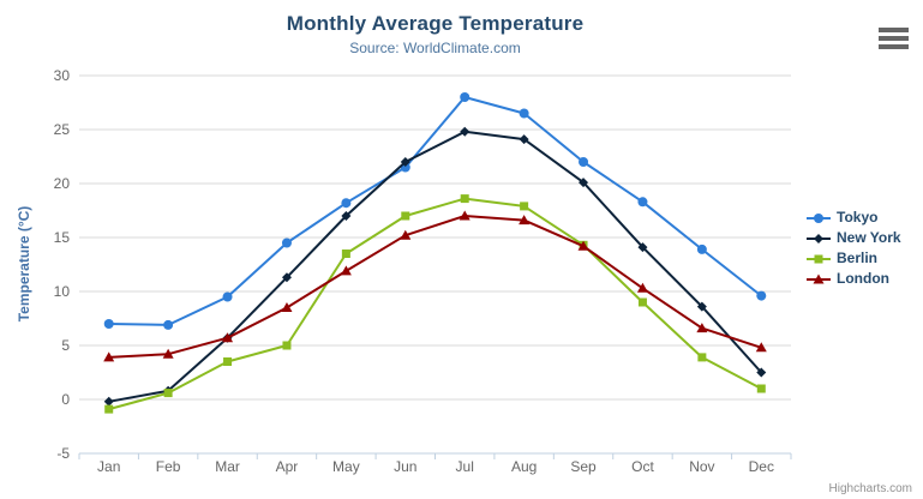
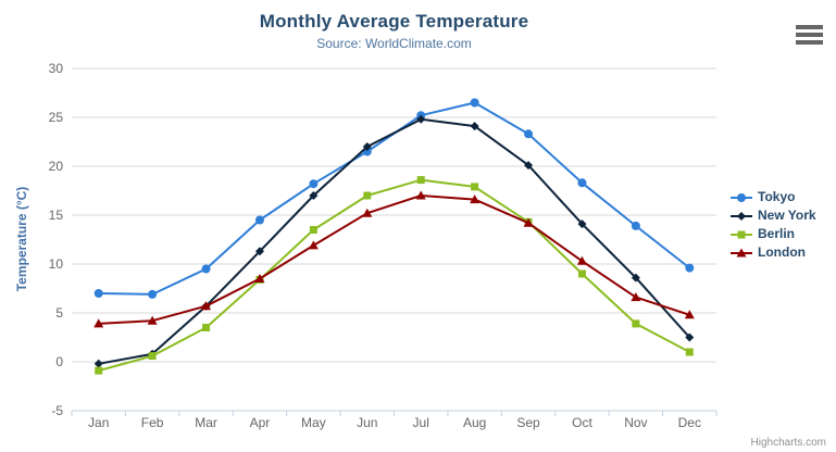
Berlin/Apr: 5 -> 8
Tokyo/Jul: 28 -> 25
Tokyo/Sep: 22 -> 23
